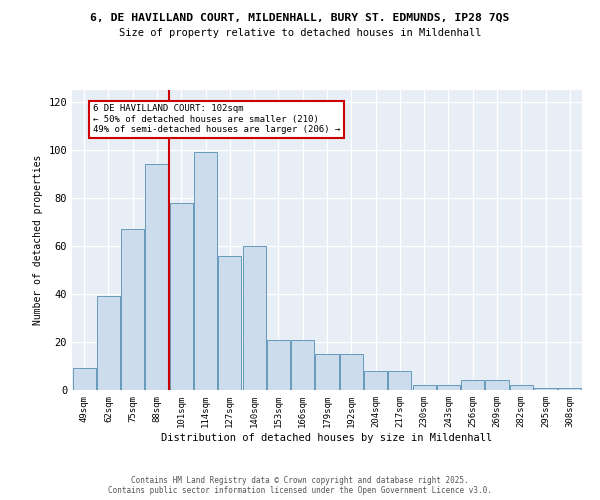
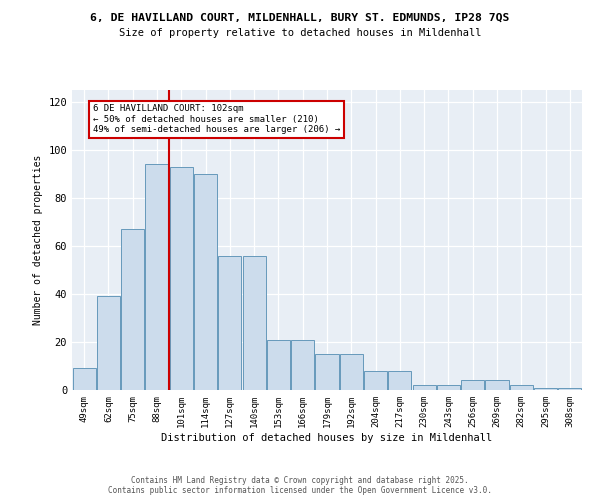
101sqm: 78 -> 93
114sqm: 99 -> 90
140sqm: 60 -> 56
